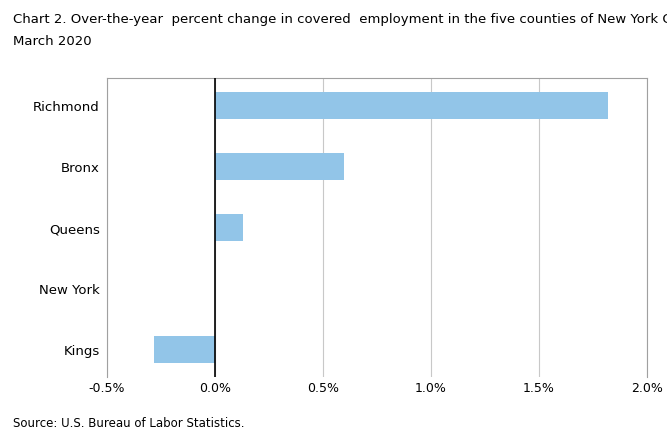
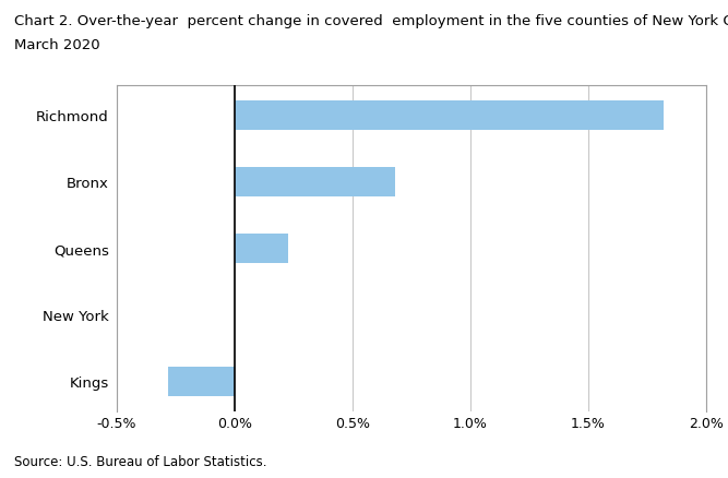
Bronx: 0.60% -> 0.68%
Queens: 0.13% -> 0.23%
